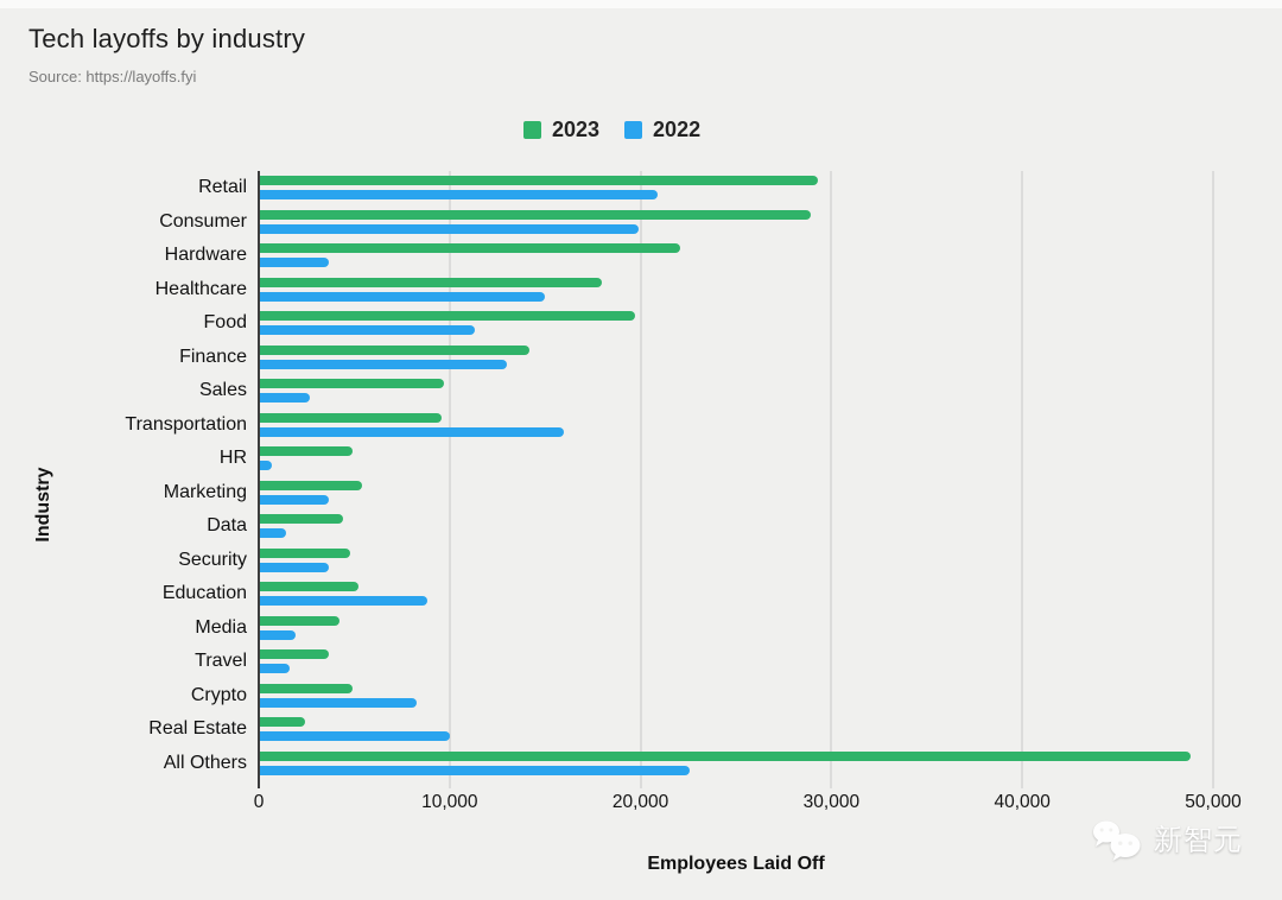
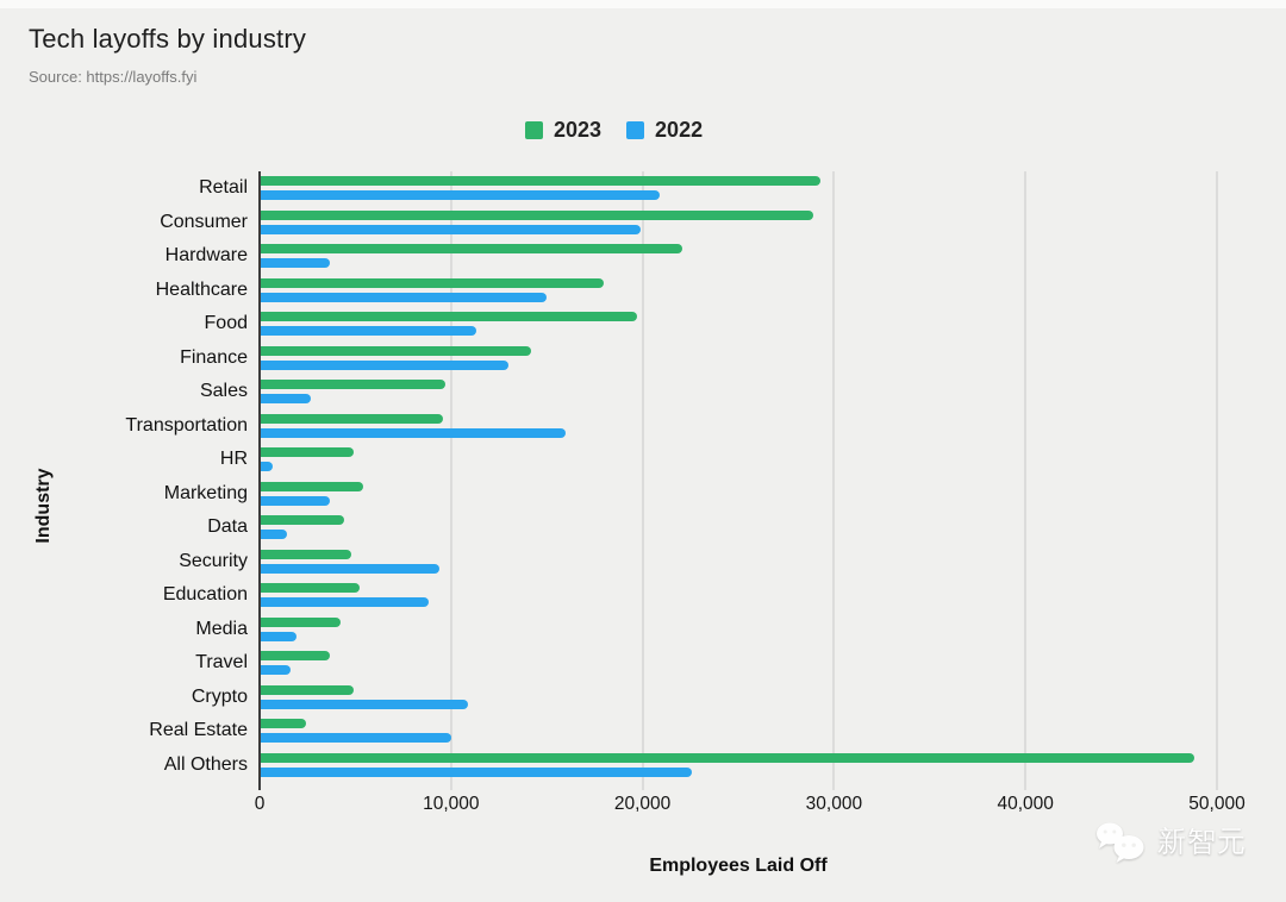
2022/Security: 3700 -> 9400
2022/Crypto: 8300 -> 10900
